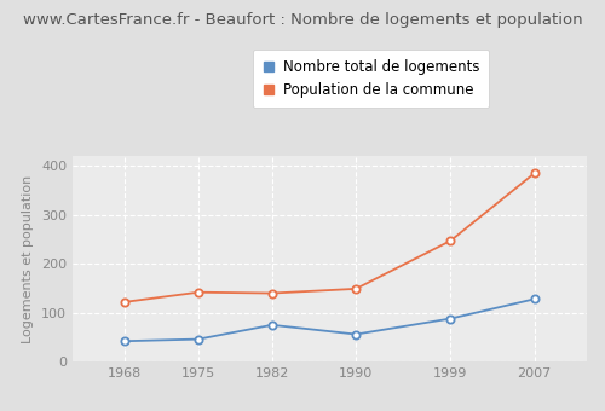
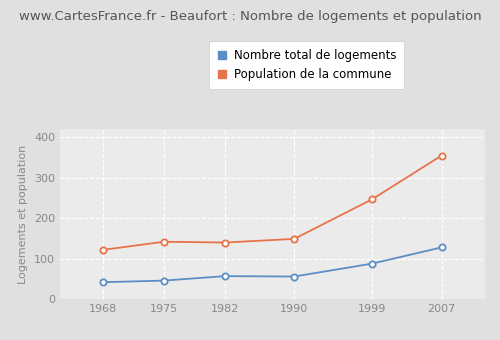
Nombre total de logements/1982: 75 -> 57
Population de la commune/2007: 385 -> 355
